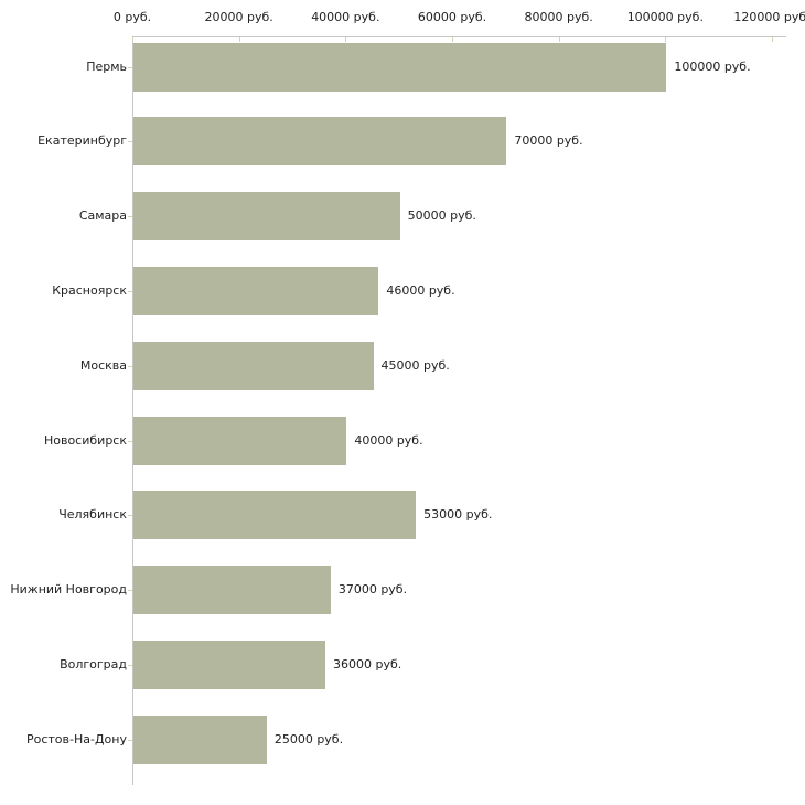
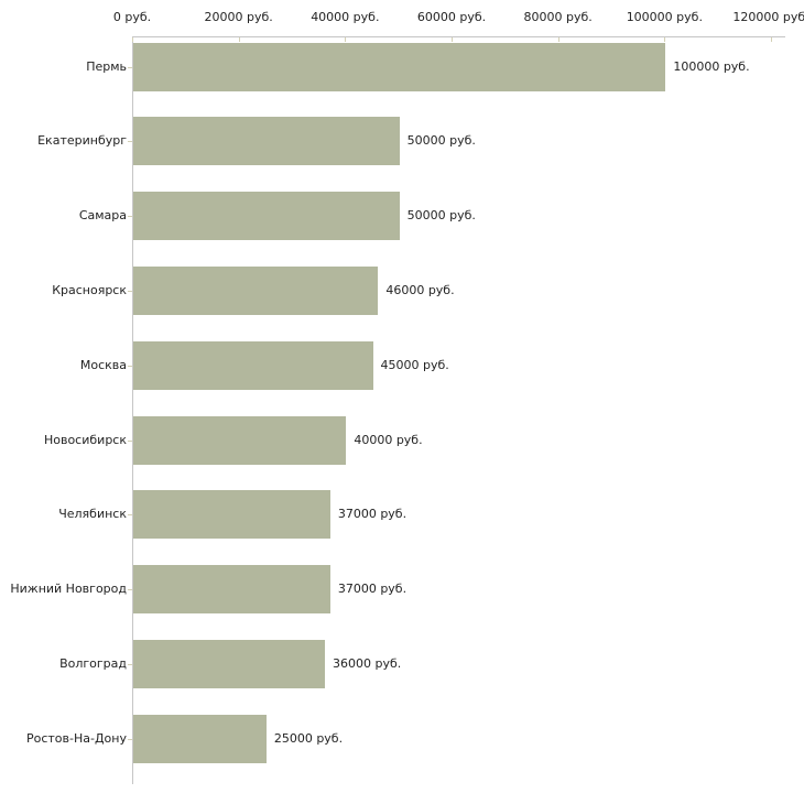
Екатеринбург: 70000 -> 50000
Челябинск: 53000 -> 37000
